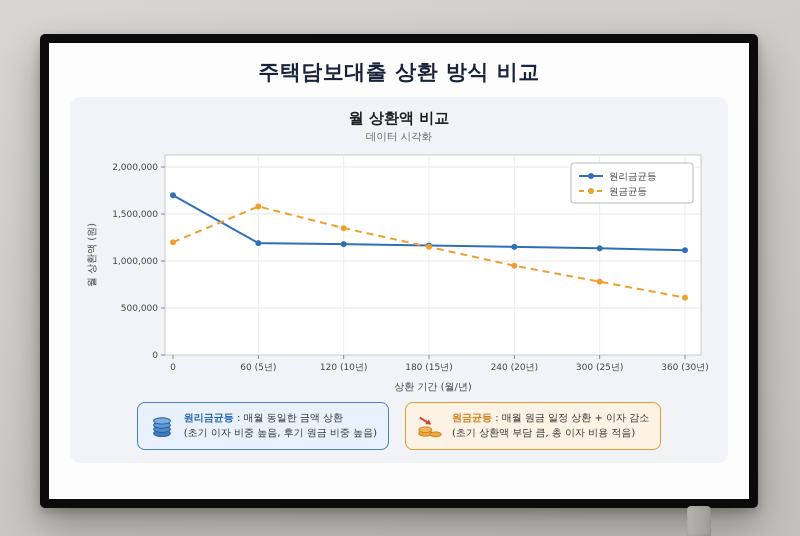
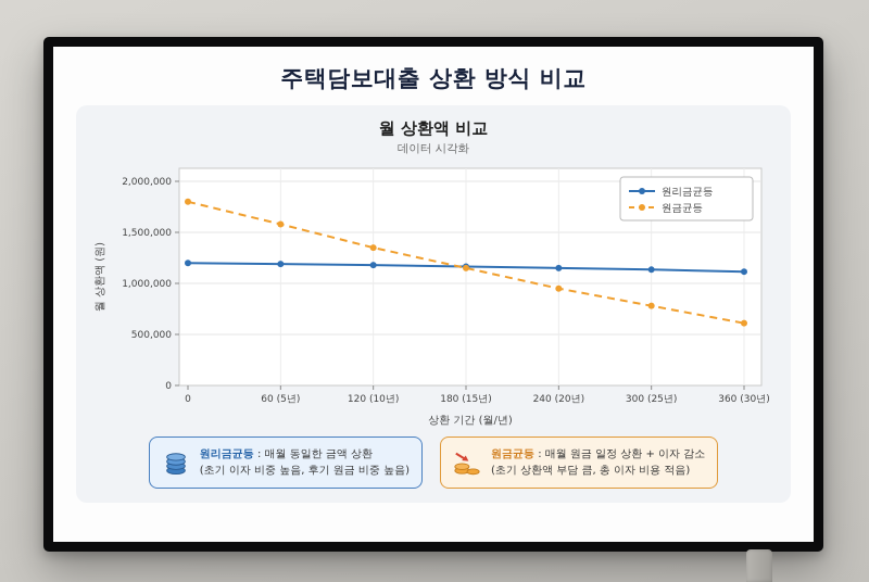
원리금균등/0: 1700000 -> 1200000
원금균등/0: 1200000 -> 1800000
